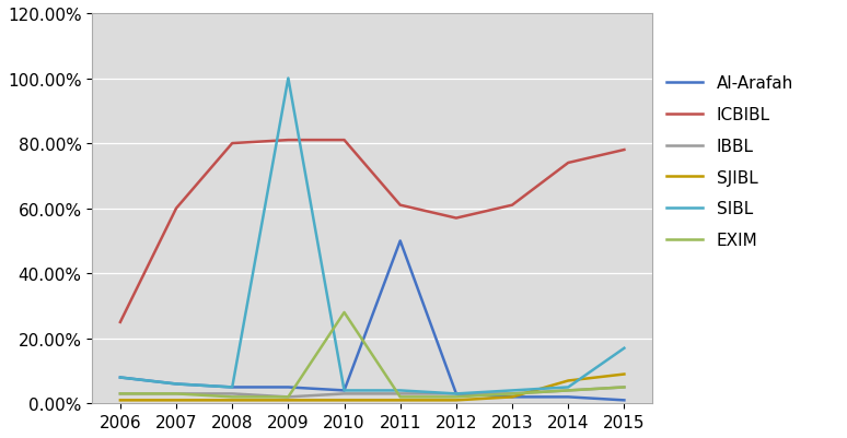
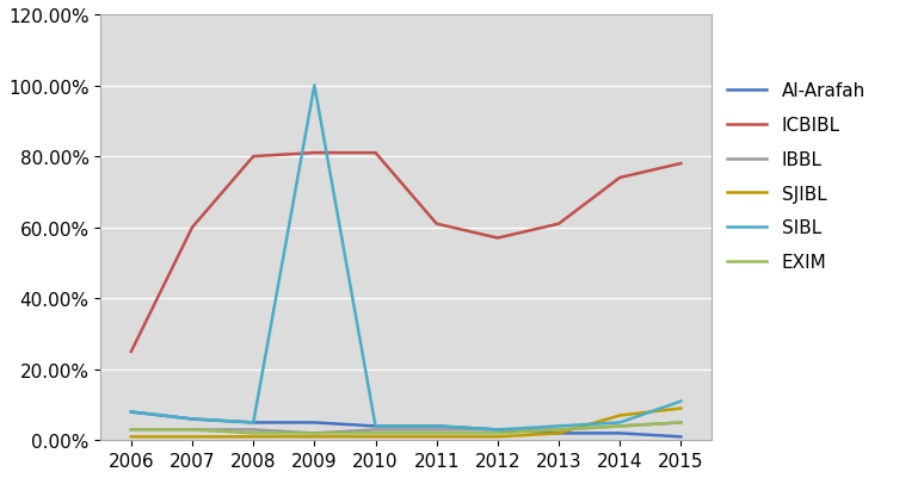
EXIM/2010: 28% -> 2%
Al-Arafah/2011: 50% -> 4%
SIBL/2015: 17% -> 11%
